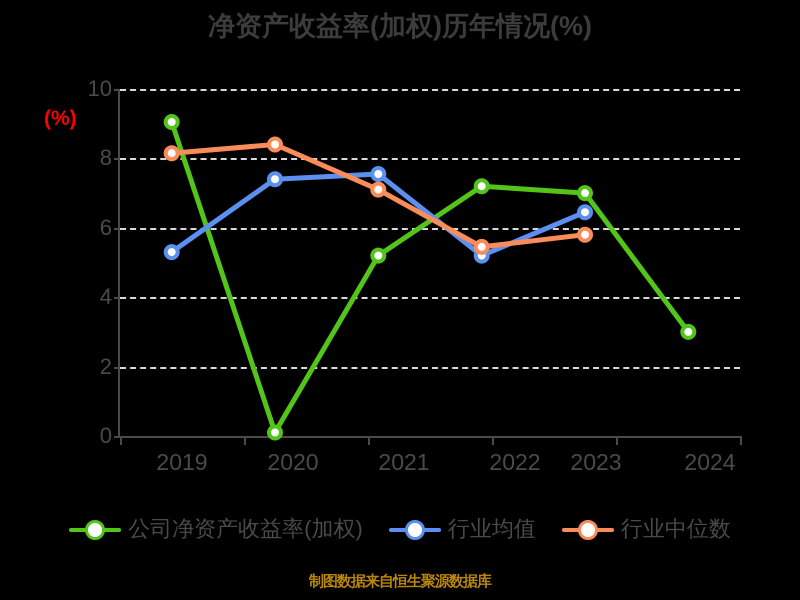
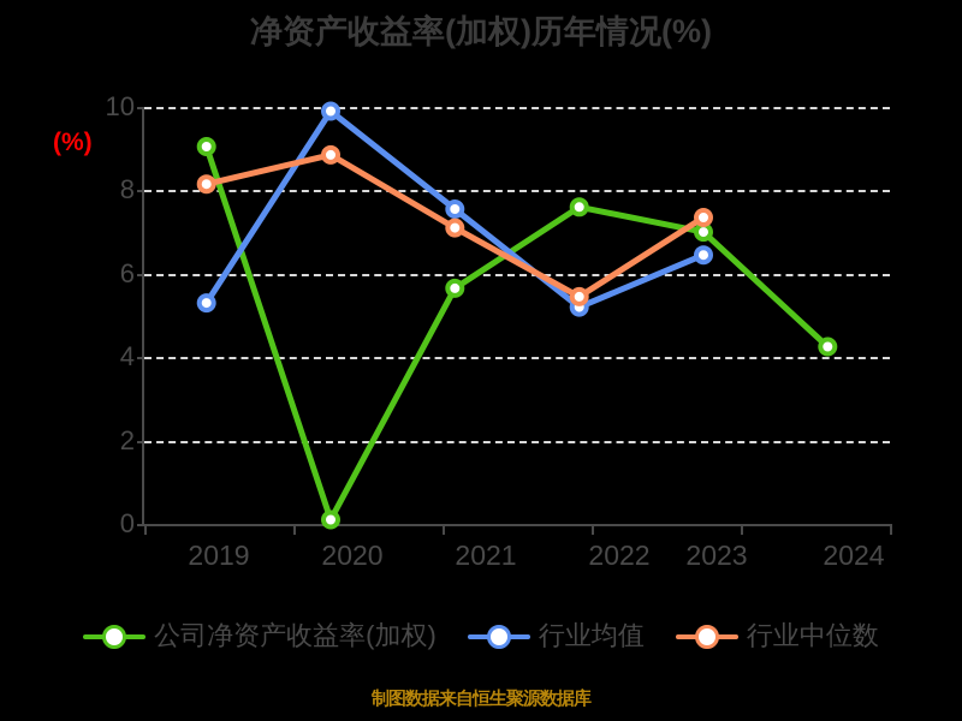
行业均值/2020: 7.4 -> 9.9
行业中位数/2020: 8.4 -> 8.8
公司净资产收益率(加权)/2021: 5.2 -> 5.7
公司净资产收益率(加权)/2022: 7.2 -> 7.6
行业中位数/2023: 5.8 -> 7.3
公司净资产收益率(加权)/2024: 3.0 -> 4.2
